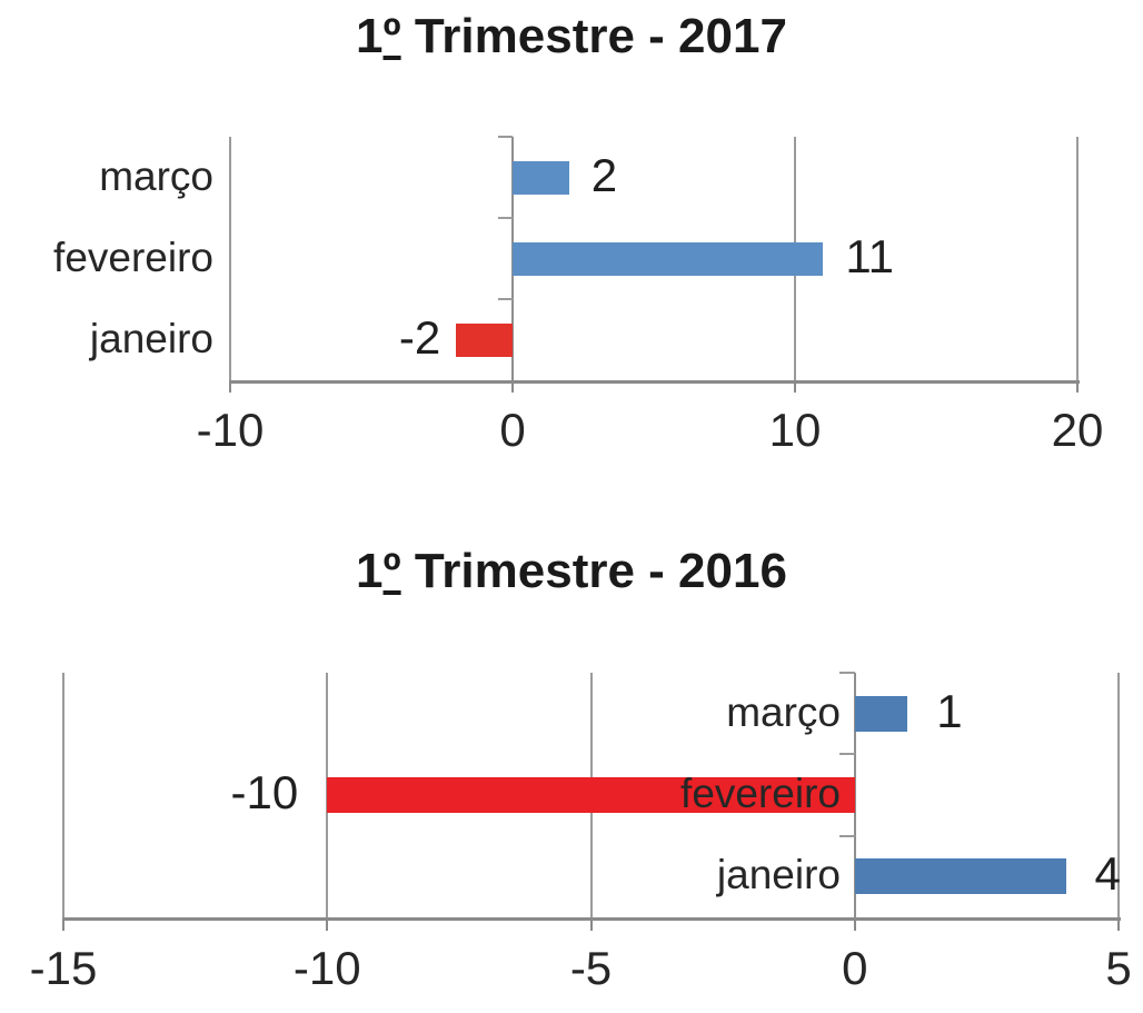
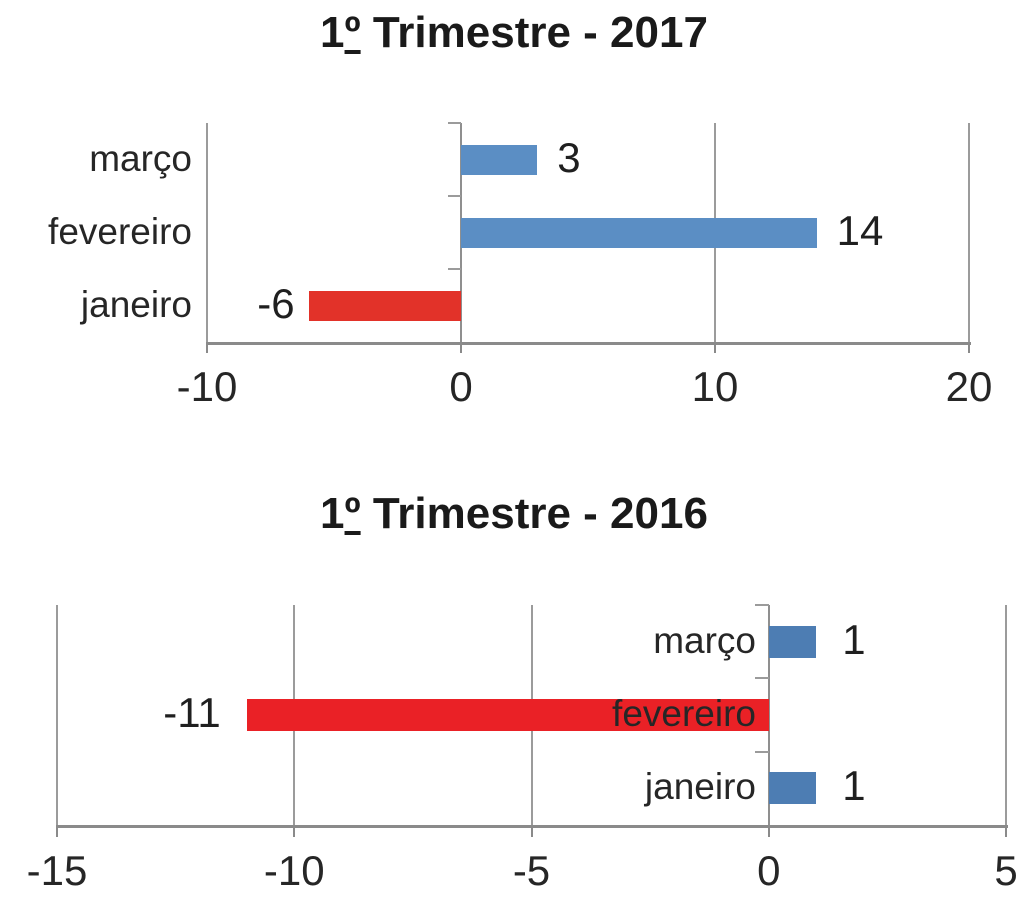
1º Trimestre - 2017/março: 2 -> 3
1º Trimestre - 2017/fevereiro: 11 -> 14
1º Trimestre - 2017/janeiro: -2 -> -6
1º Trimestre - 2016/fevereiro: -10 -> -11
1º Trimestre - 2016/janeiro: 4 -> 1
